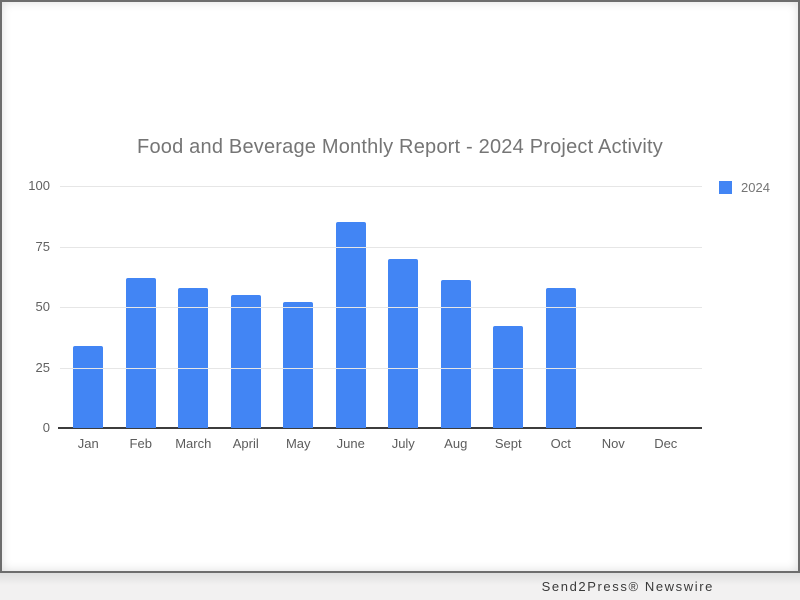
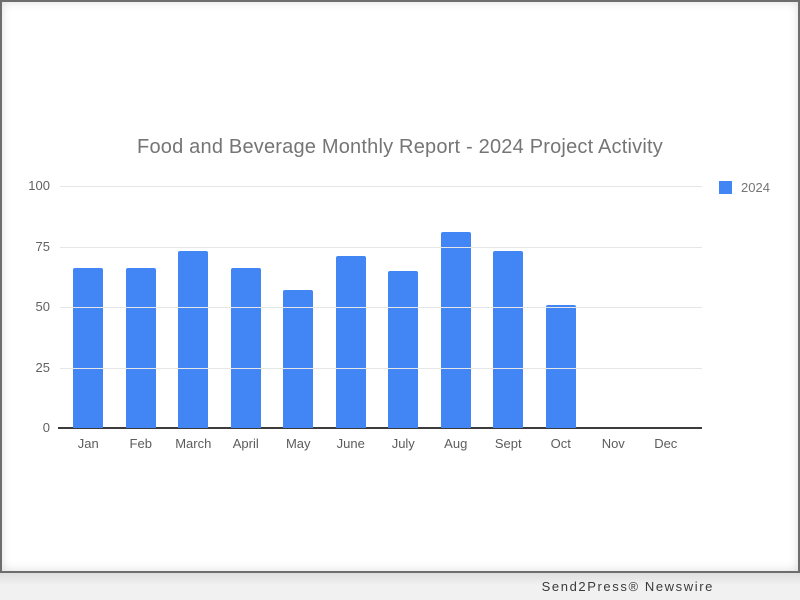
Jan: 34 -> 66
Feb: 62 -> 66
March: 58 -> 73
April: 55 -> 66
May: 52 -> 57
June: 85 -> 71
July: 70 -> 65
Aug: 61 -> 81
Sept: 42 -> 73
Oct: 58 -> 51
